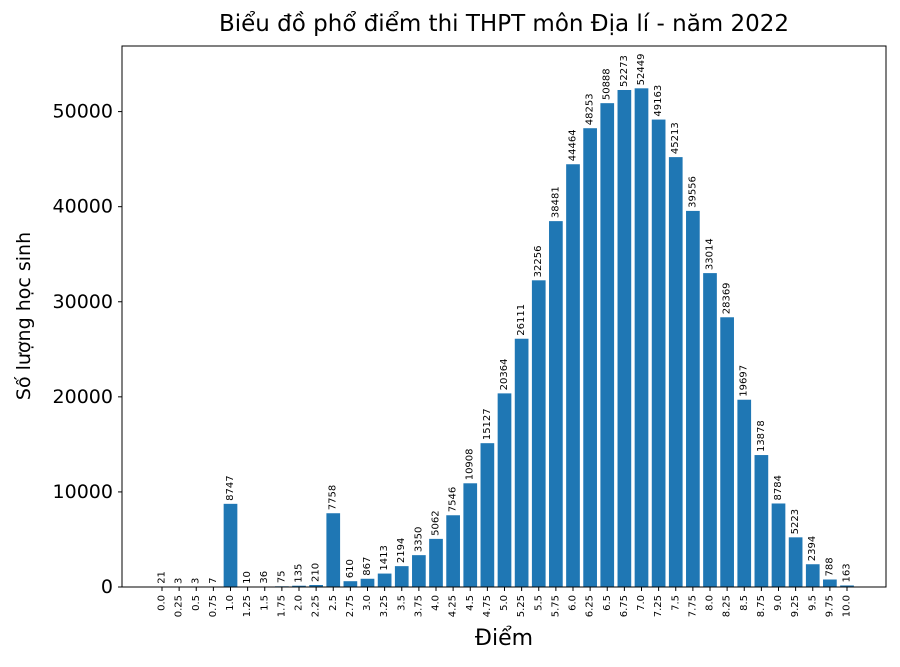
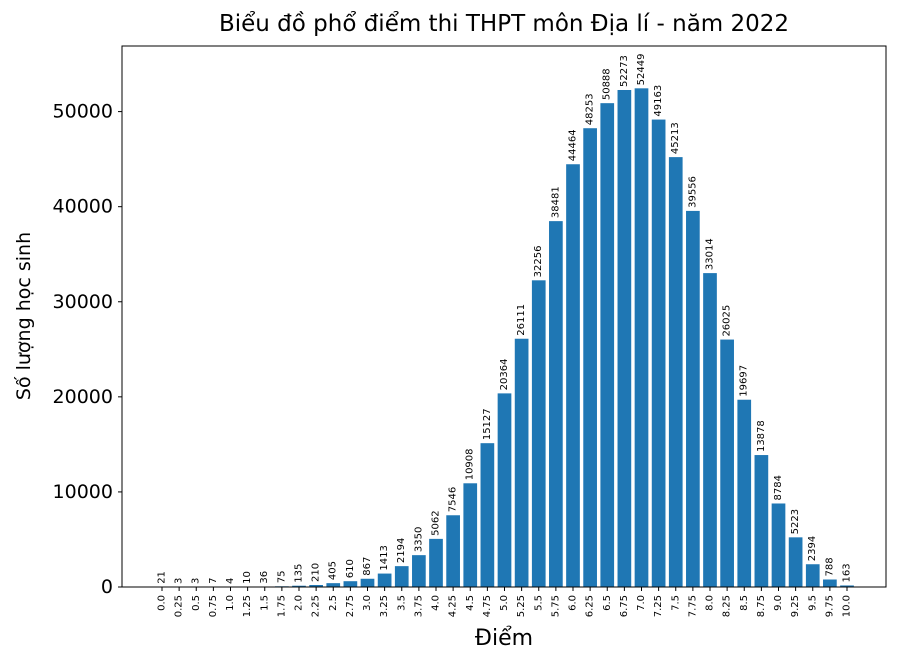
1.0: 8747 -> 4
2.5: 7758 -> 405
8.25: 28369 -> 26025
